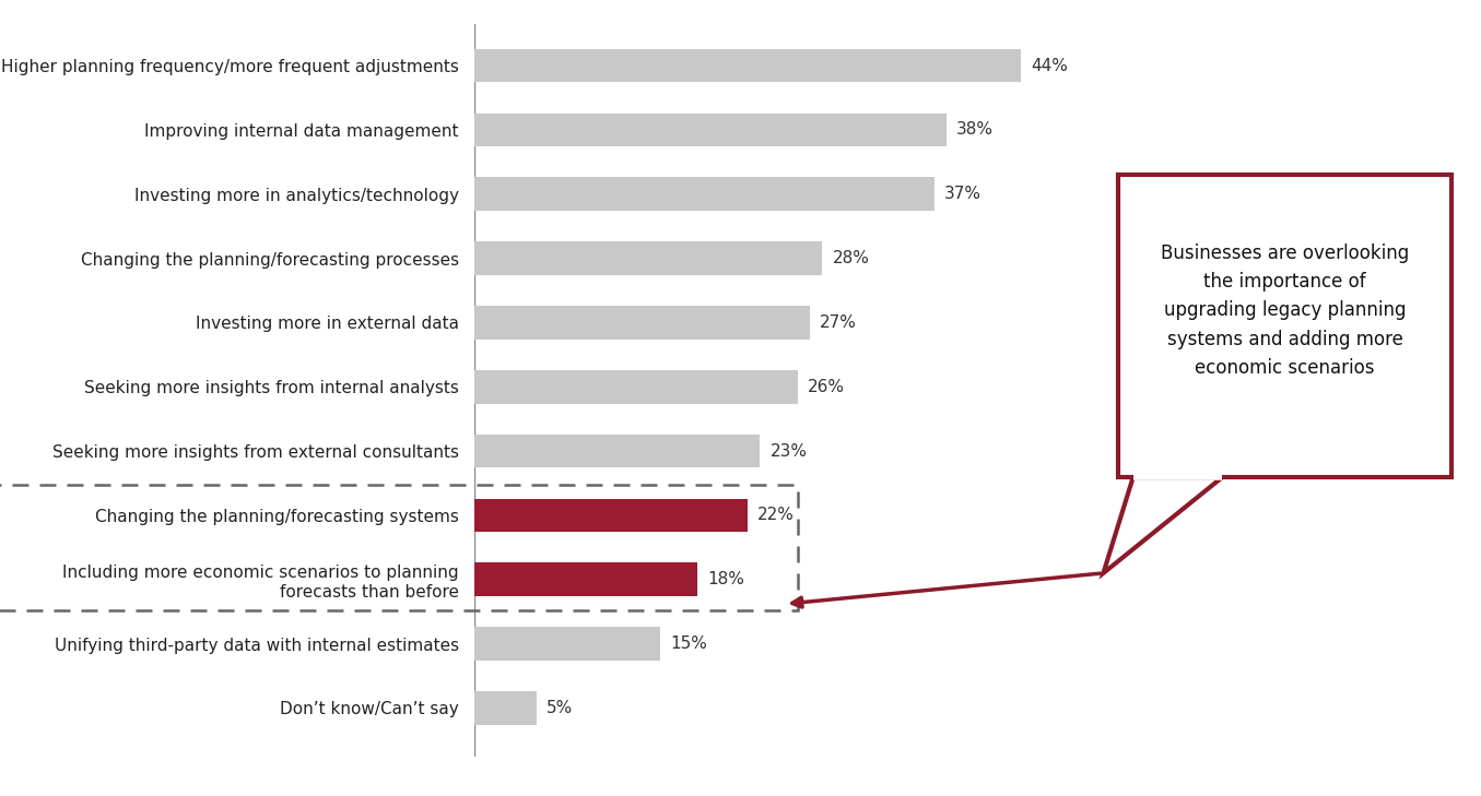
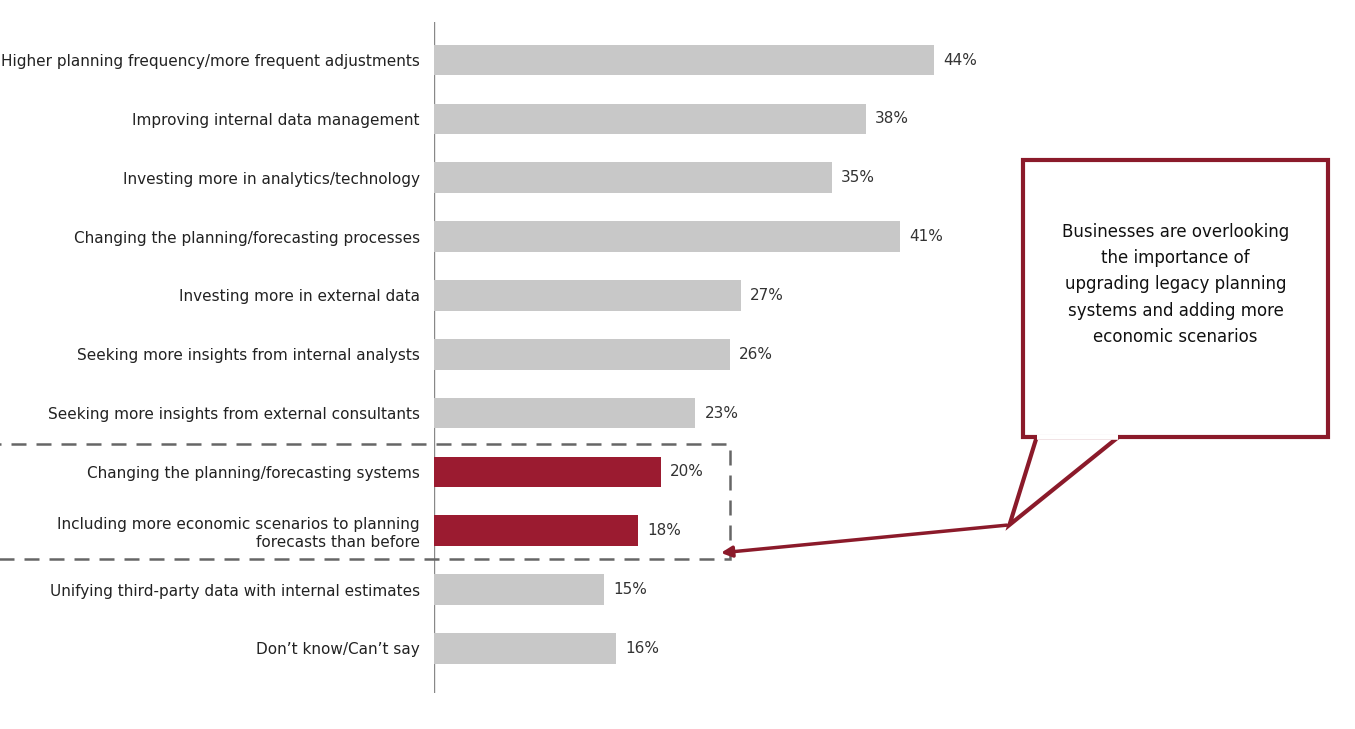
Investing more in analytics/technology: 37% -> 35%
Changing the planning/forecasting processes: 28% -> 41%
Changing the planning/forecasting systems: 22% -> 20%
Don’t know/Can’t say: 5% -> 16%
